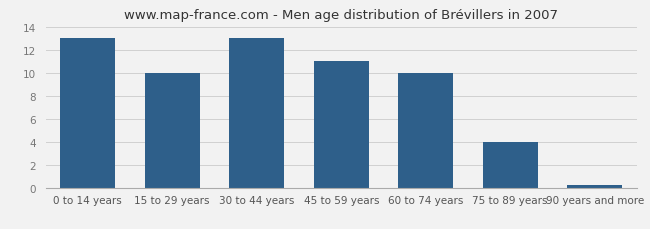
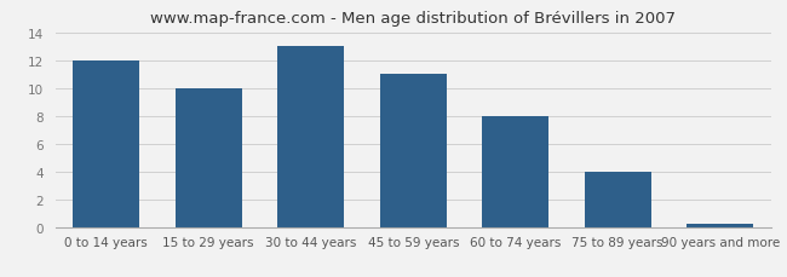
0 to 14 years: 13.0 -> 12.0
60 to 74 years: 10.0 -> 8.0
